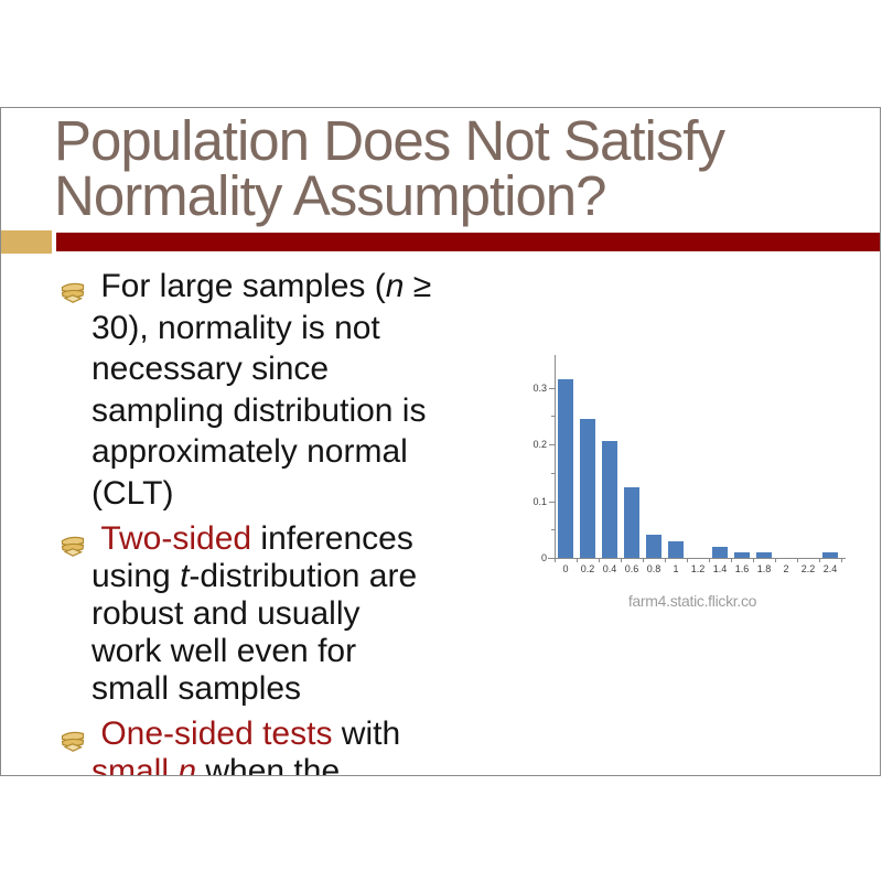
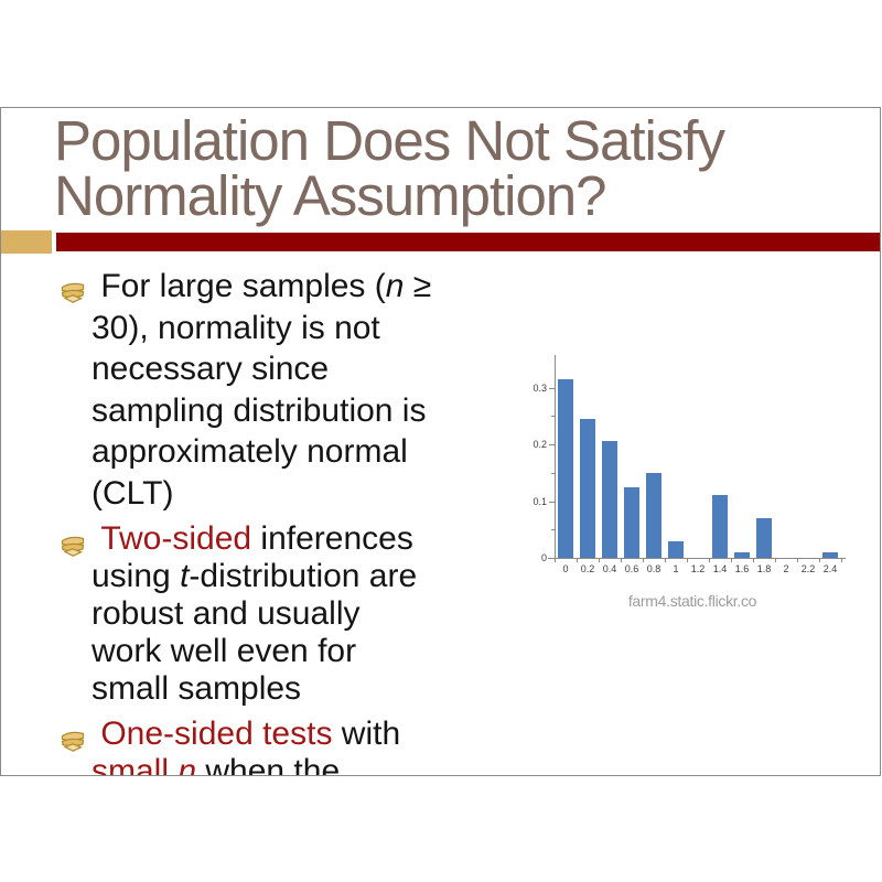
0.8: 0.04 -> 0.15
1.4: 0.02 -> 0.11
1.8: 0.01 -> 0.07
